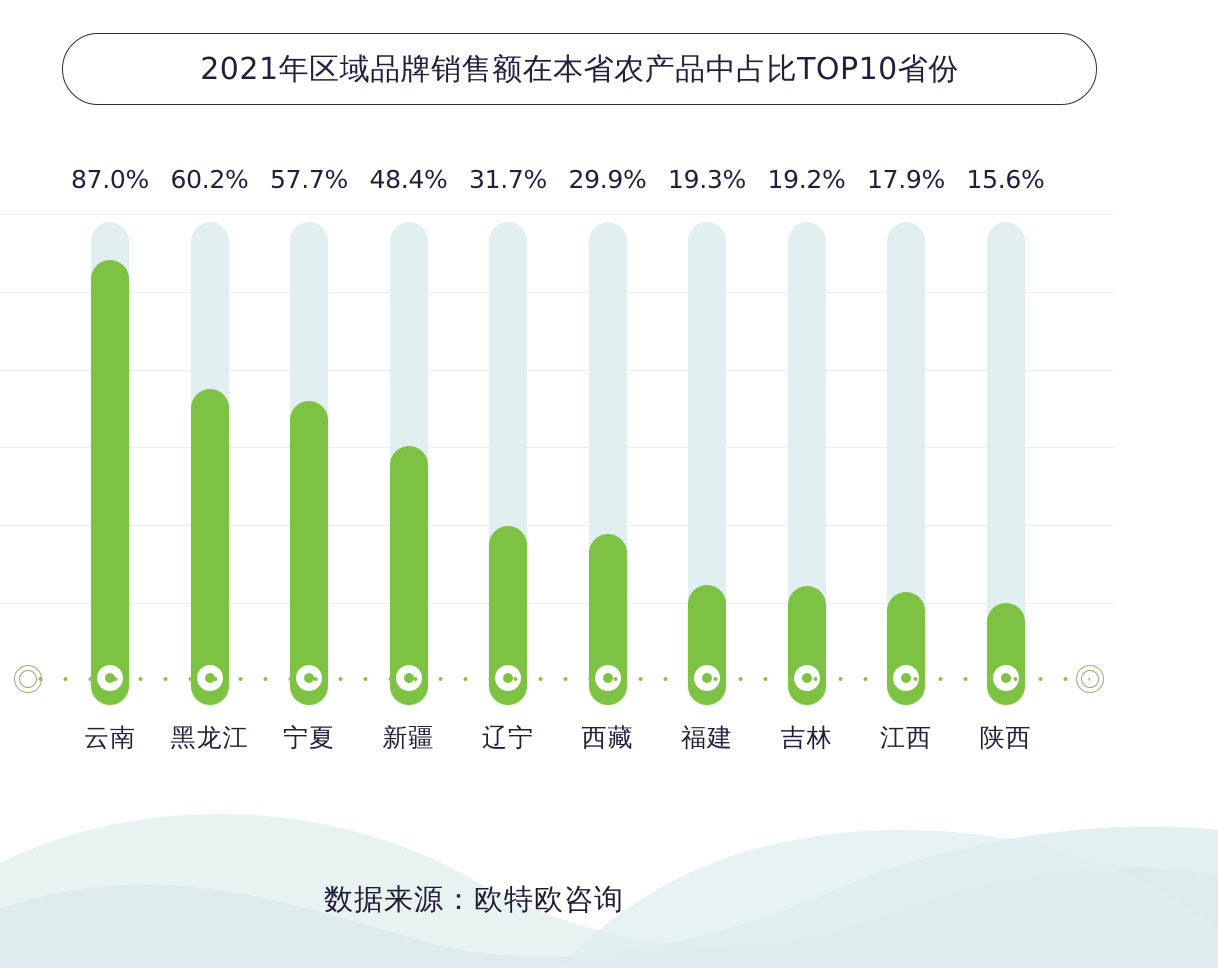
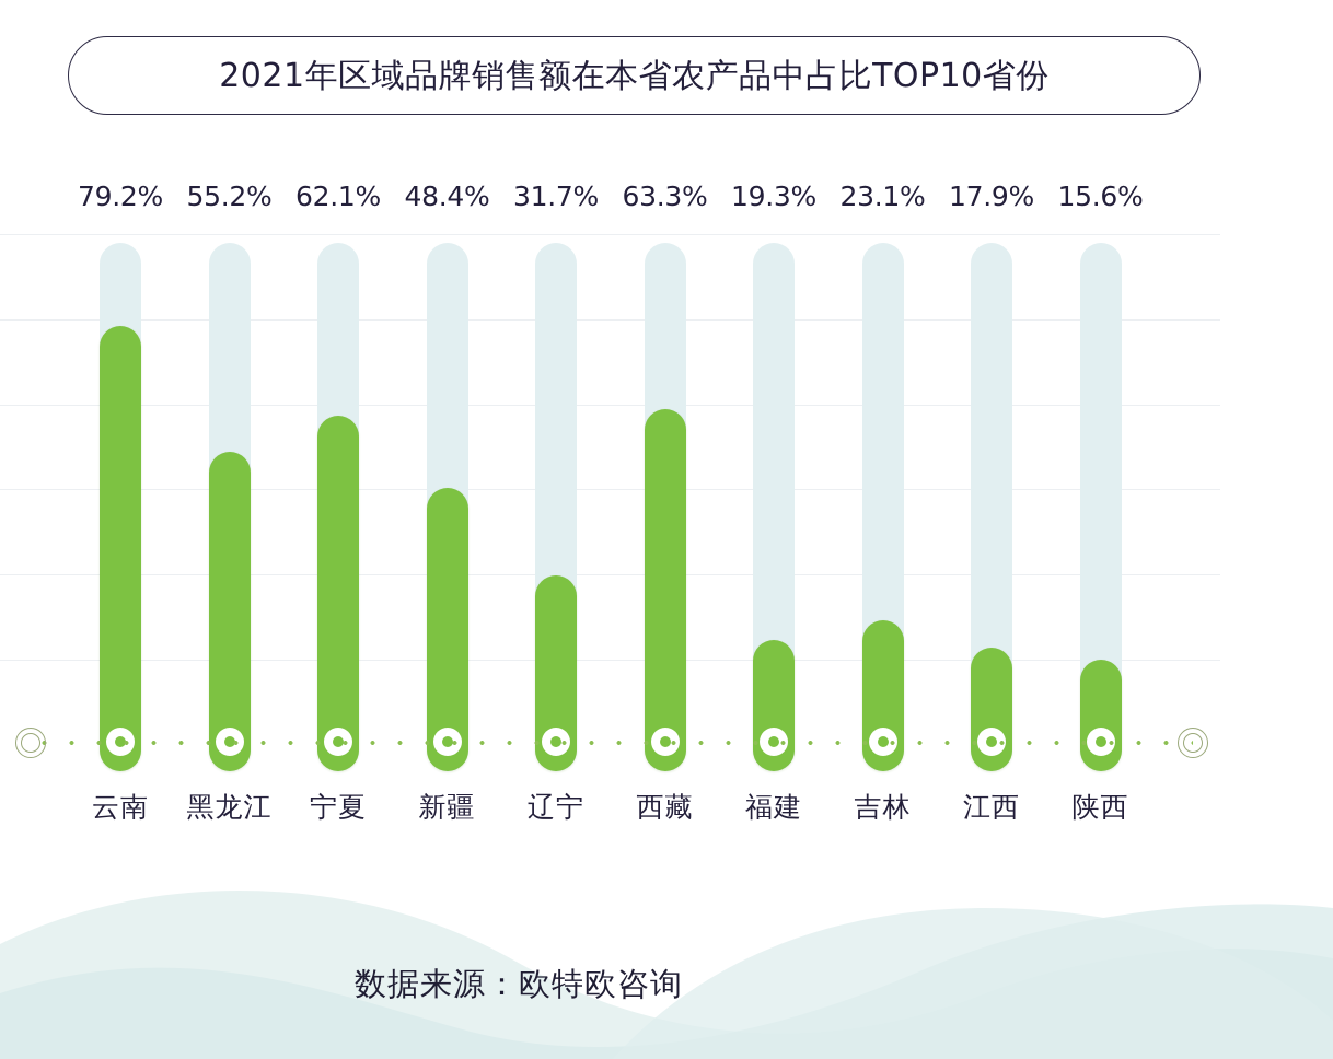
云南: 87.0% -> 79.2%
黑龙江: 60.2% -> 55.2%
宁夏: 57.7% -> 62.1%
西藏: 29.9% -> 63.3%
吉林: 19.2% -> 23.1%
